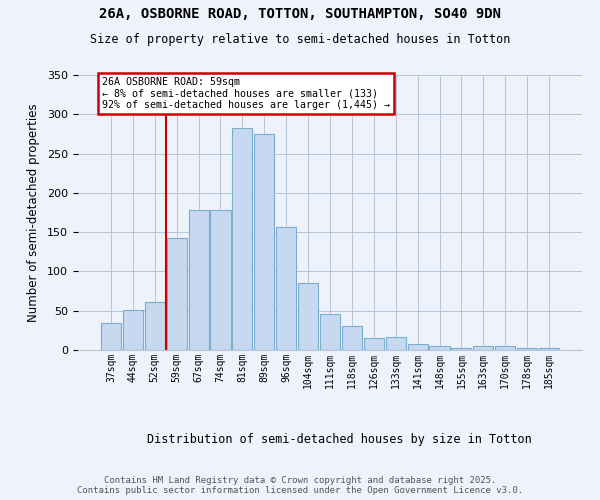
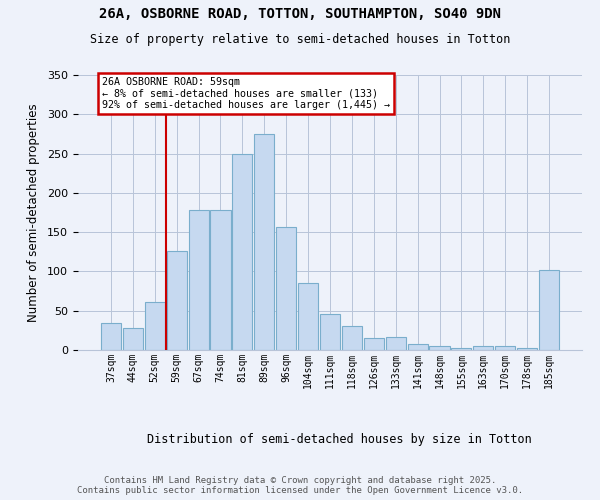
44sqm: 51 -> 28
59sqm: 143 -> 126
81sqm: 283 -> 250
185sqm: 2 -> 102
